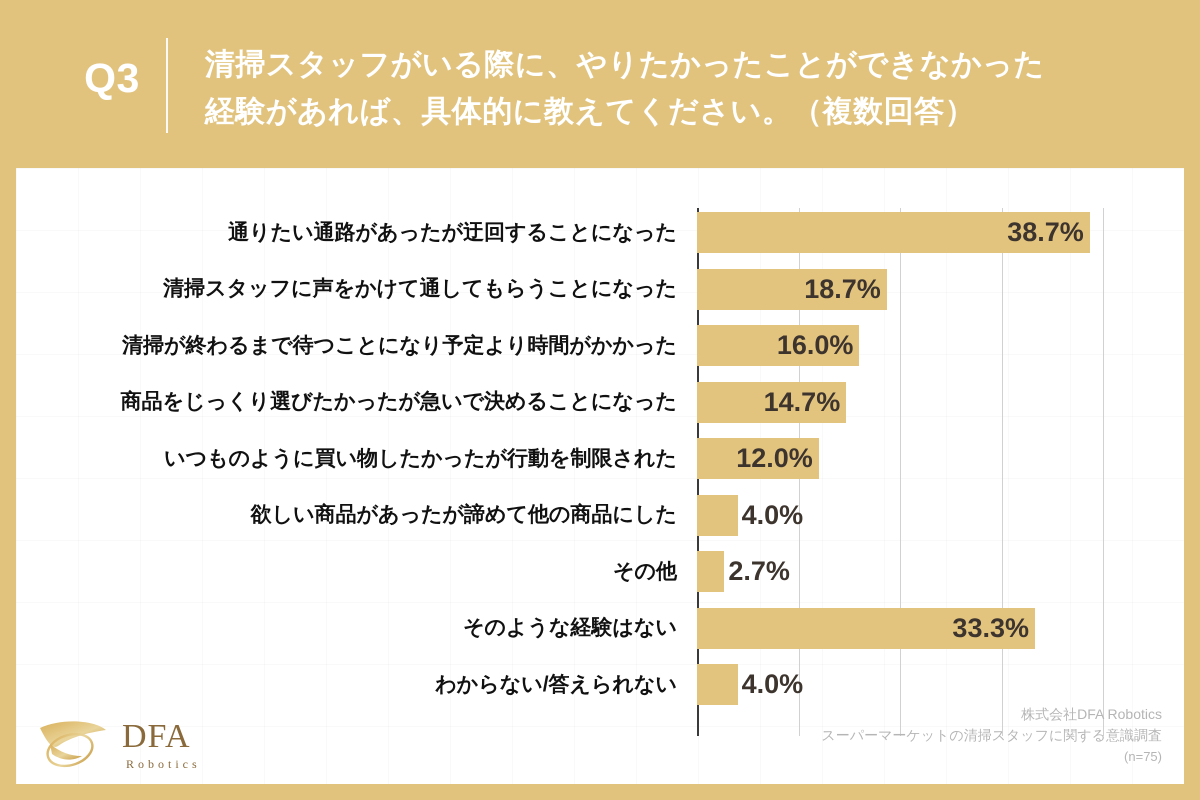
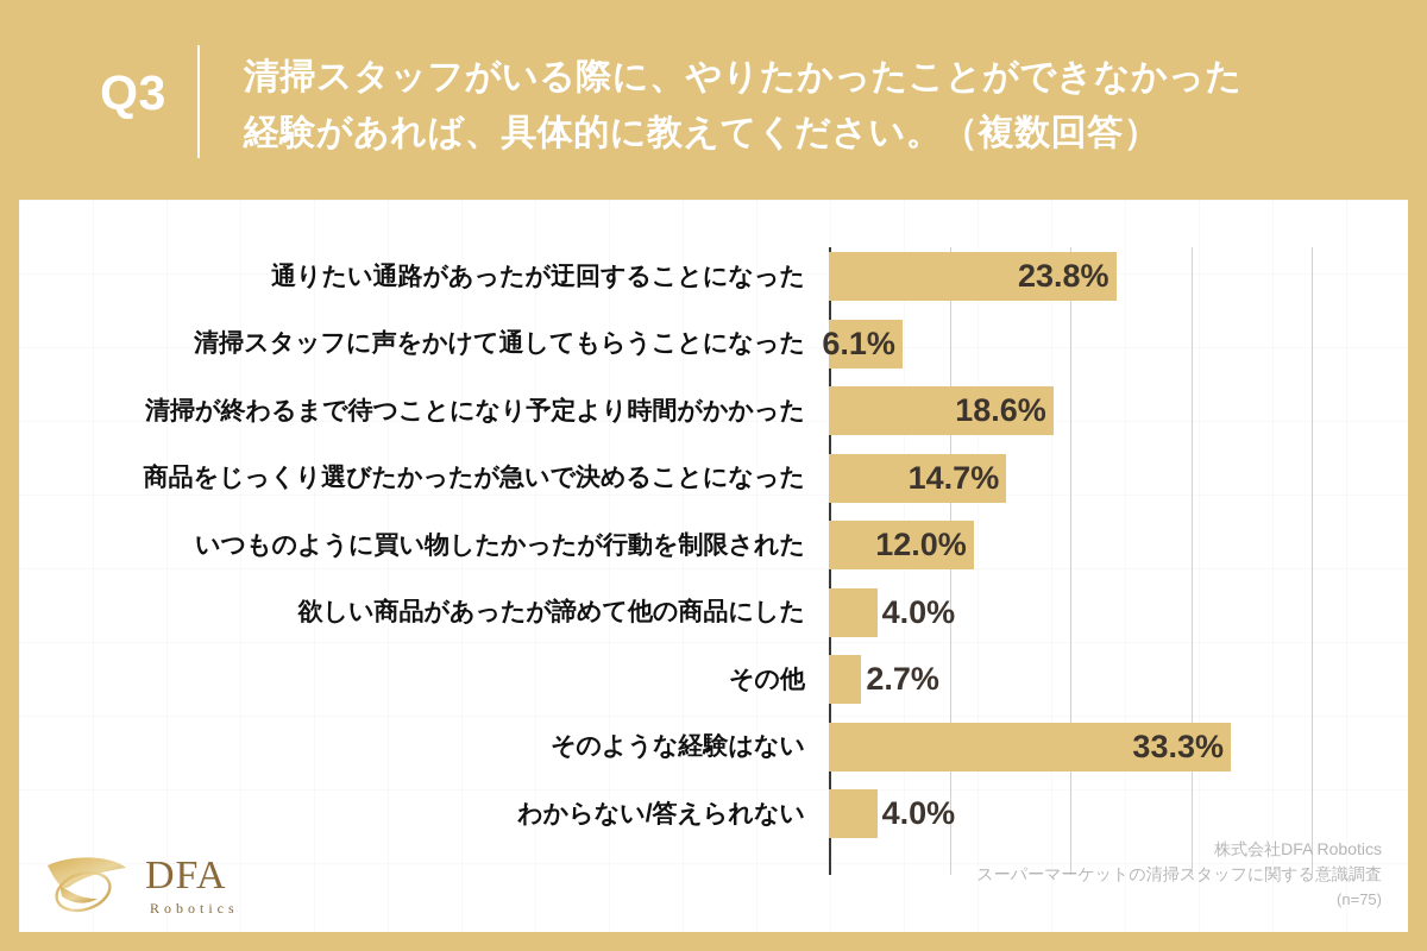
通りたい通路があったが迂回することになった: 38.7% -> 23.8%
清掃スタッフに声をかけて通してもらうことになった: 18.7% -> 6.1%
清掃が終わるまで待つことになり予定より時間がかかった: 16.0% -> 18.6%
